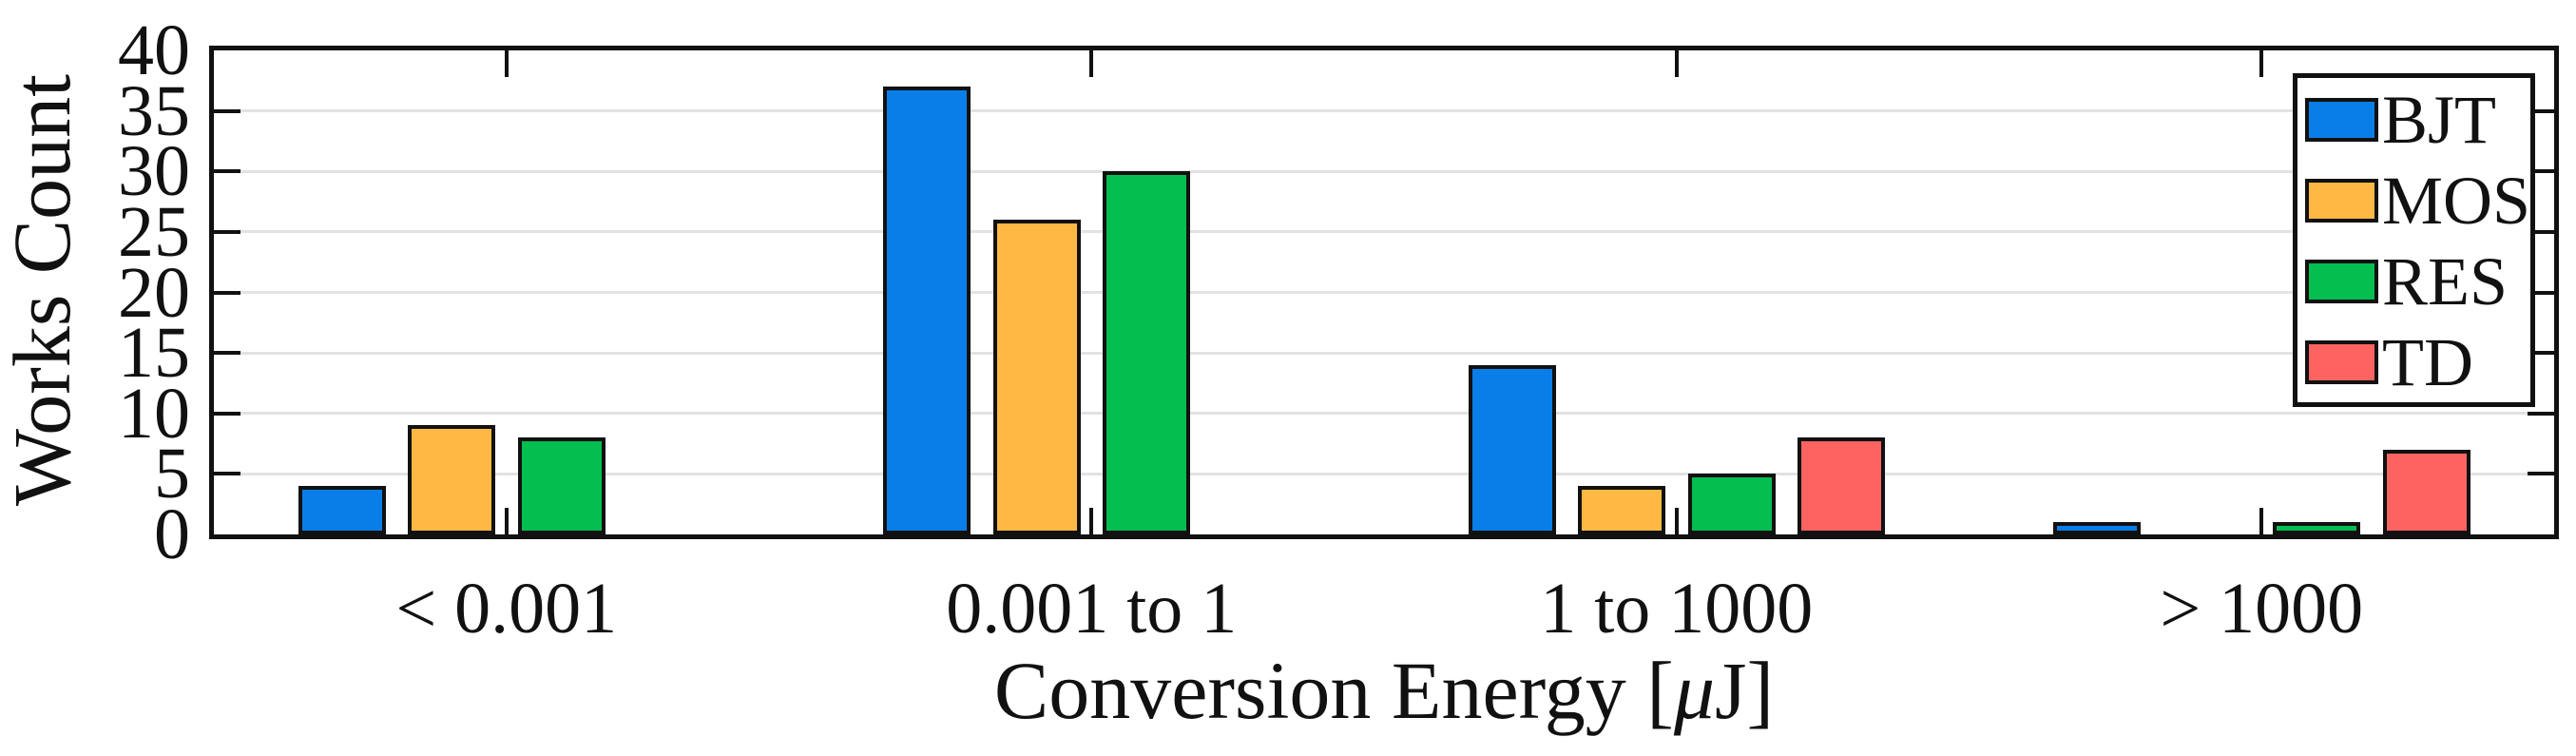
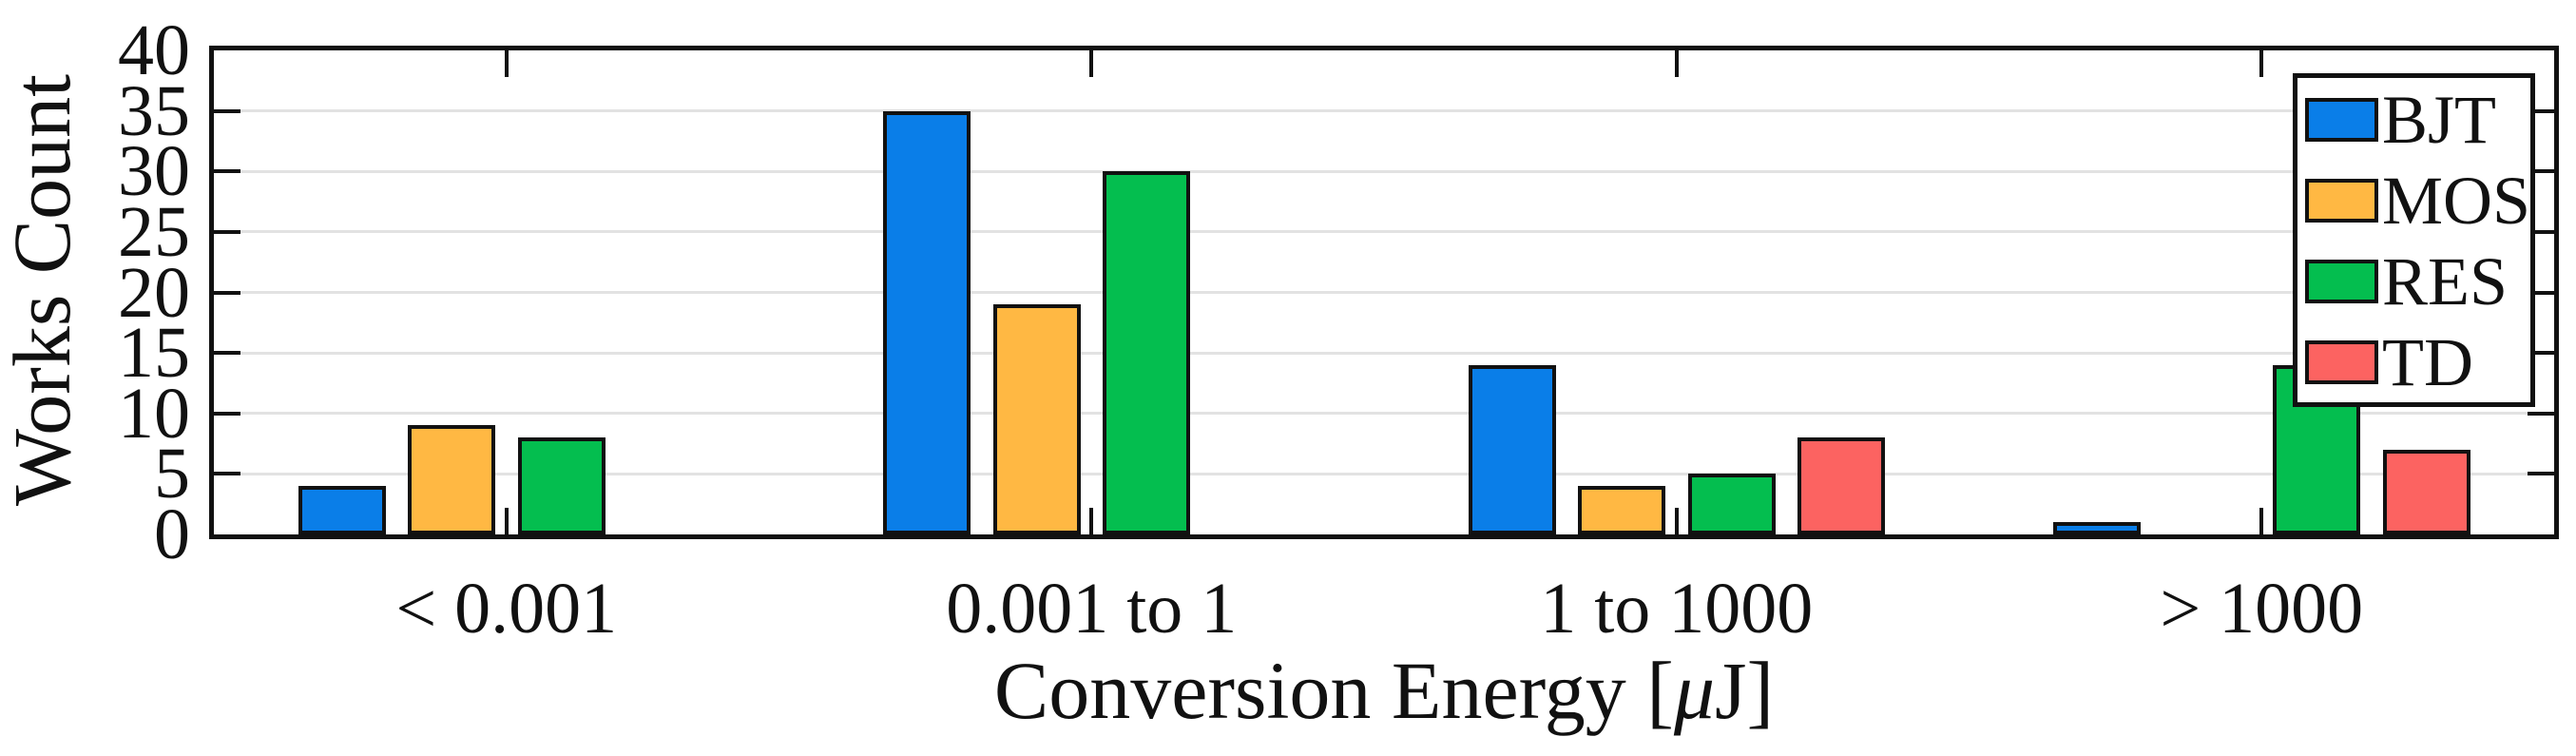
BJT/0.001 to 1: 37 -> 35
MOS/0.001 to 1: 26 -> 19
RES/> 1000: 1 -> 14
